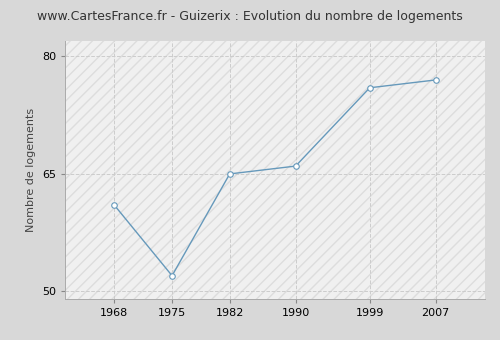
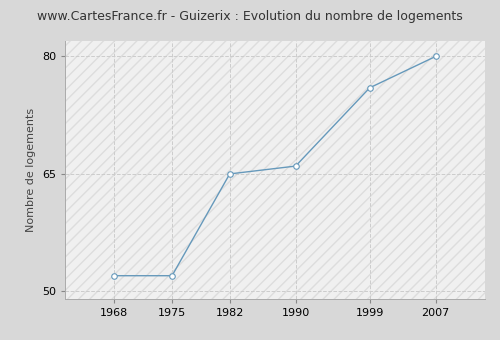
1968: 61 -> 52
2007: 77 -> 80
